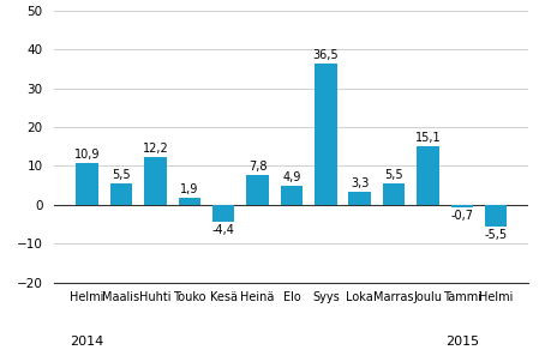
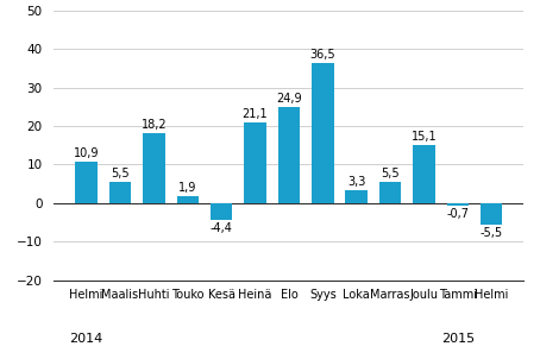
Huhti: 12,2 -> 18,2
Heinä: 7,8 -> 21,1
Elo: 4,9 -> 24,9
